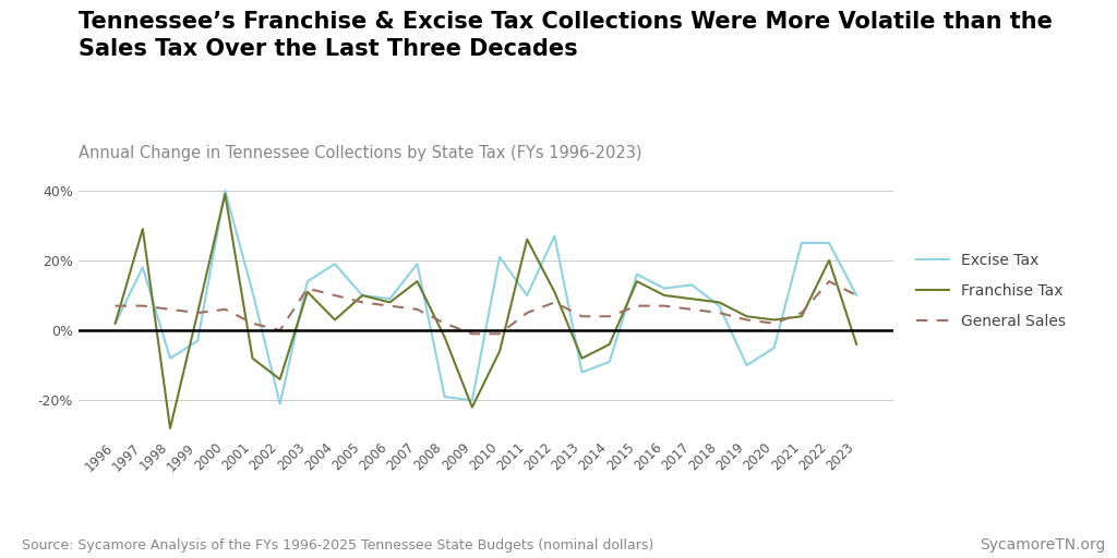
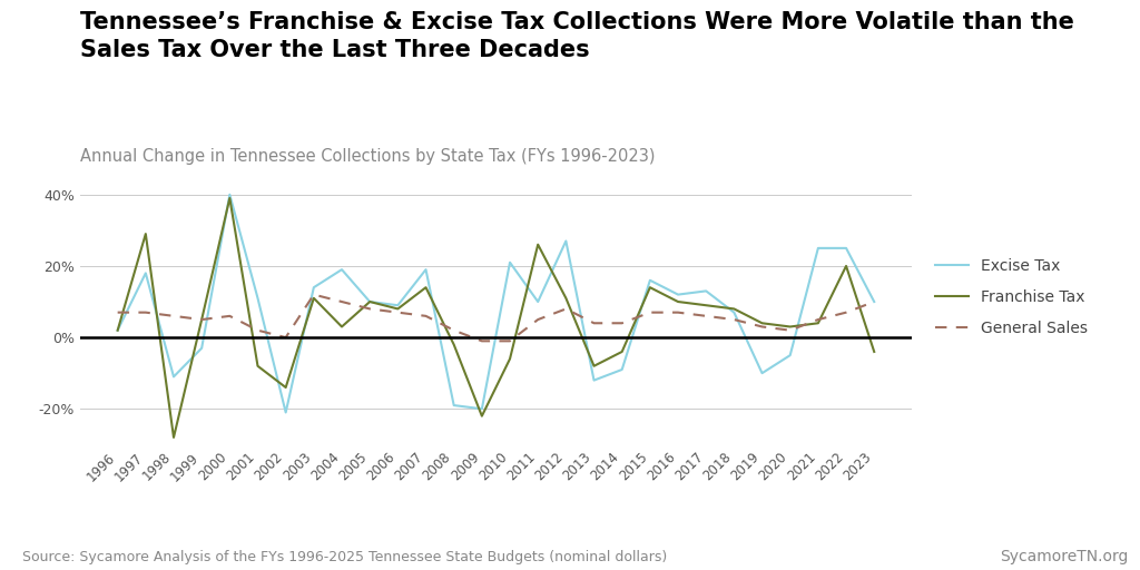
Excise Tax/1998: -8% -> -11%
General Sales/2022: 14% -> 7%
